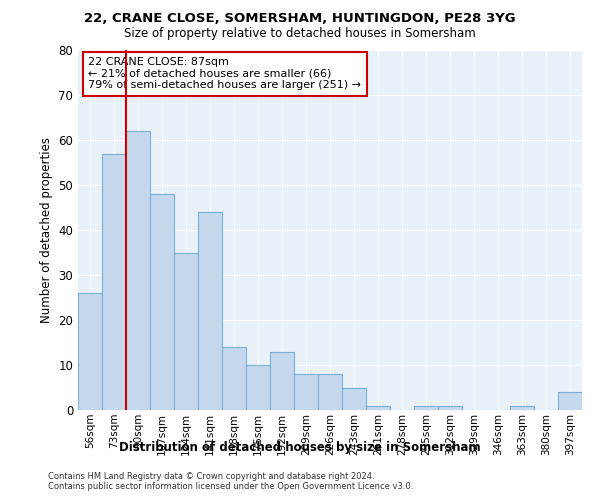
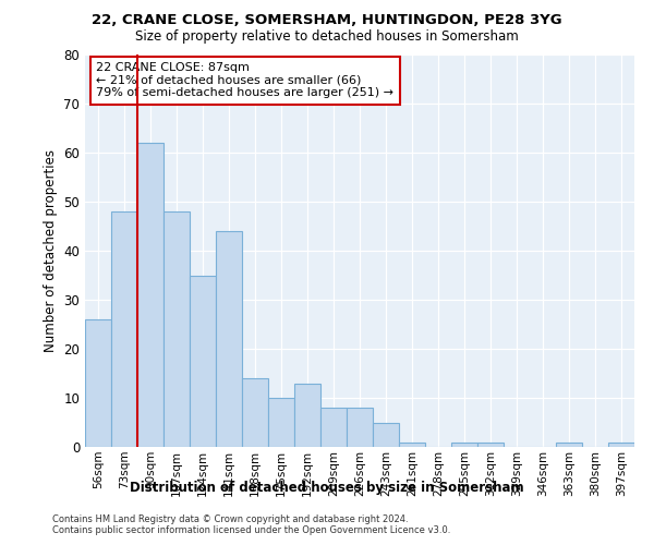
73sqm: 57 -> 48
397sqm: 4 -> 1
